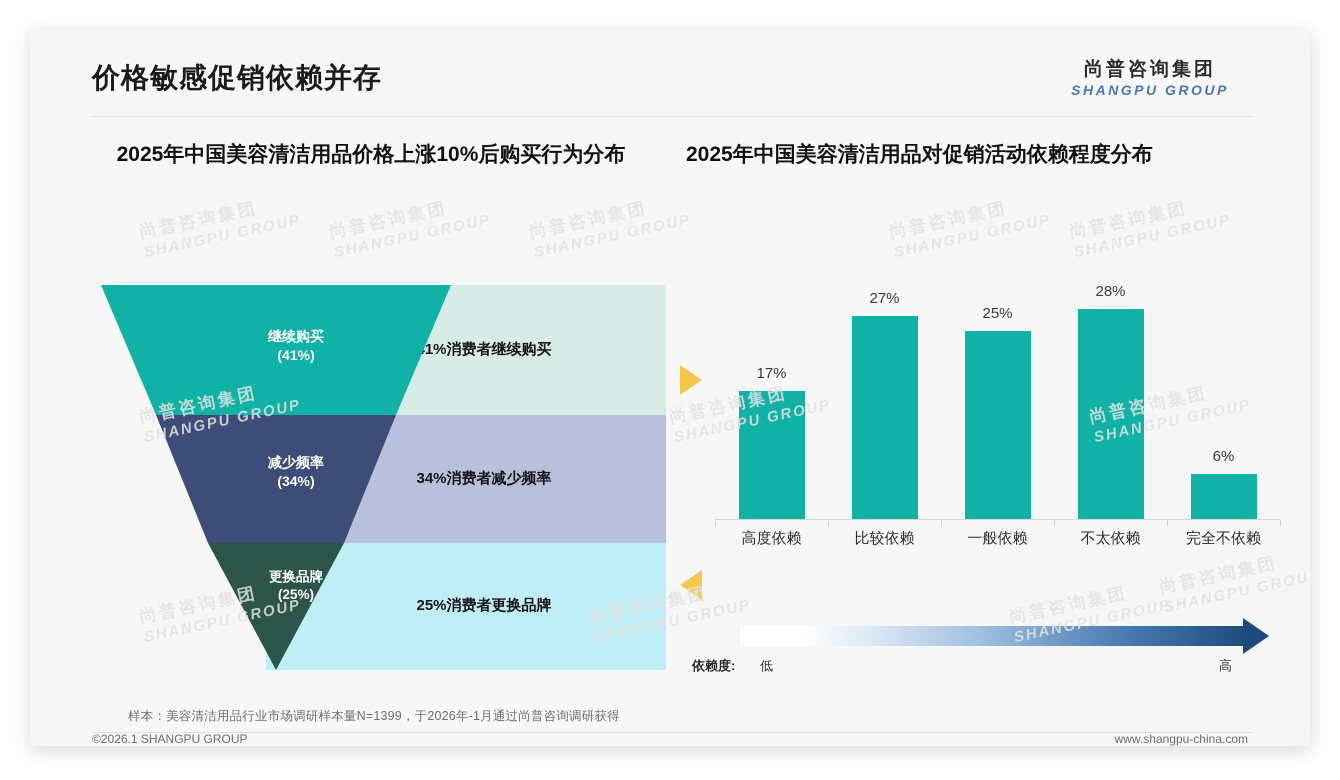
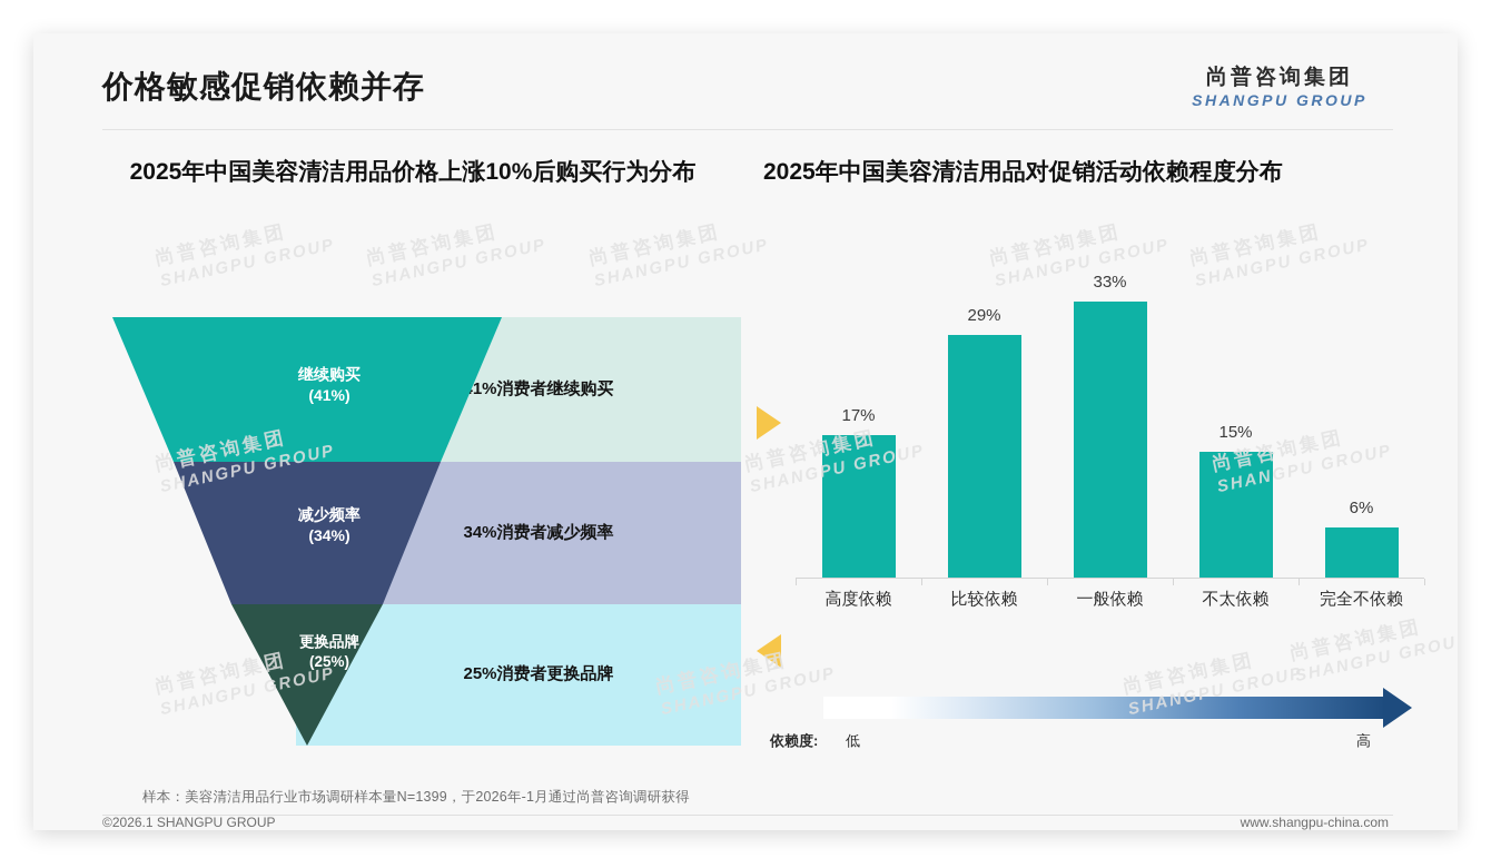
比较依赖: 27% -> 29%
一般依赖: 25% -> 33%
不太依赖: 28% -> 15%
